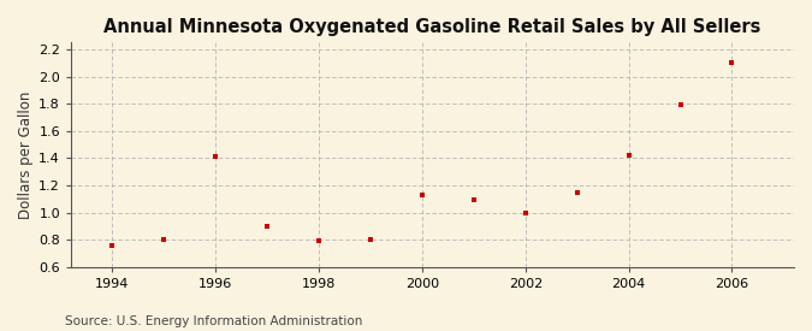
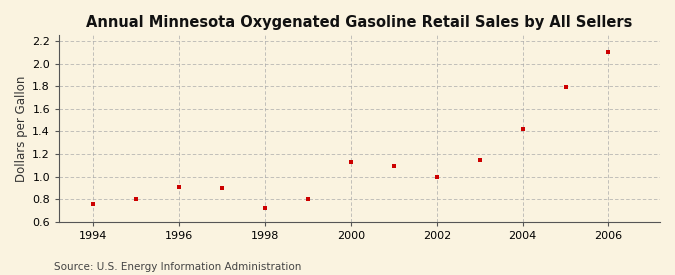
1996: 1.41 -> 0.91
1998: 0.79 -> 0.72
